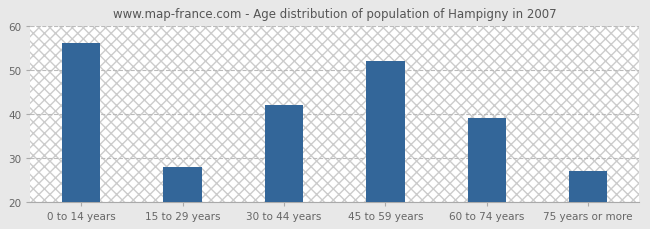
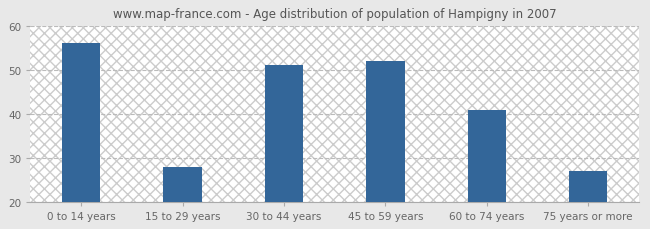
30 to 44 years: 42 -> 51
60 to 74 years: 39 -> 41
